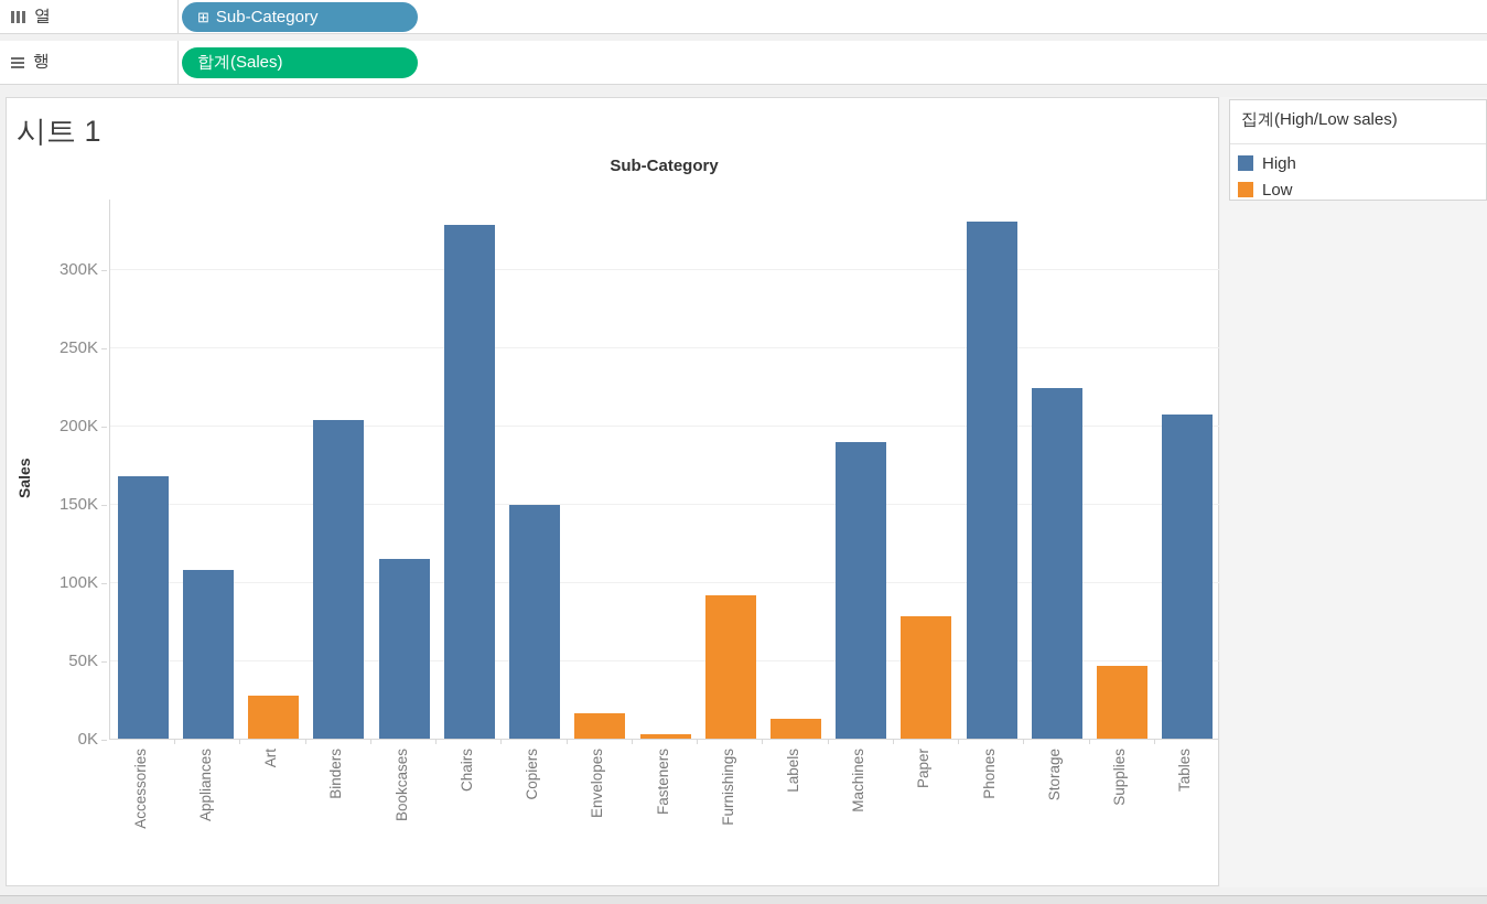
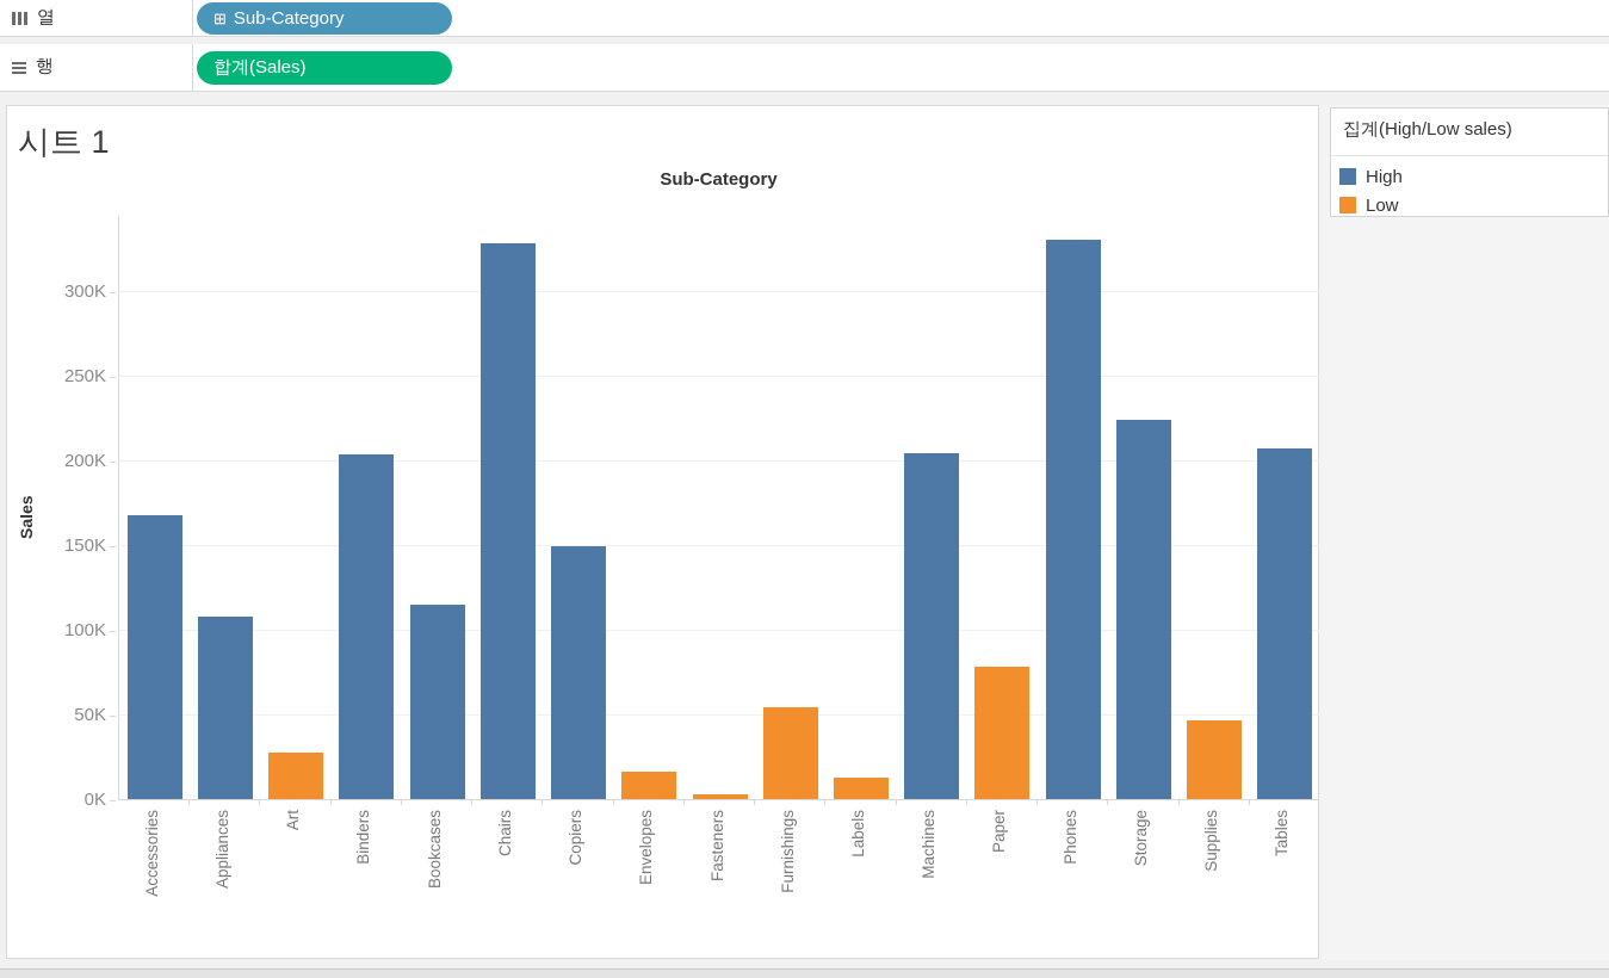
Furnishings: 92K -> 54K
Machines: 189K -> 204K
